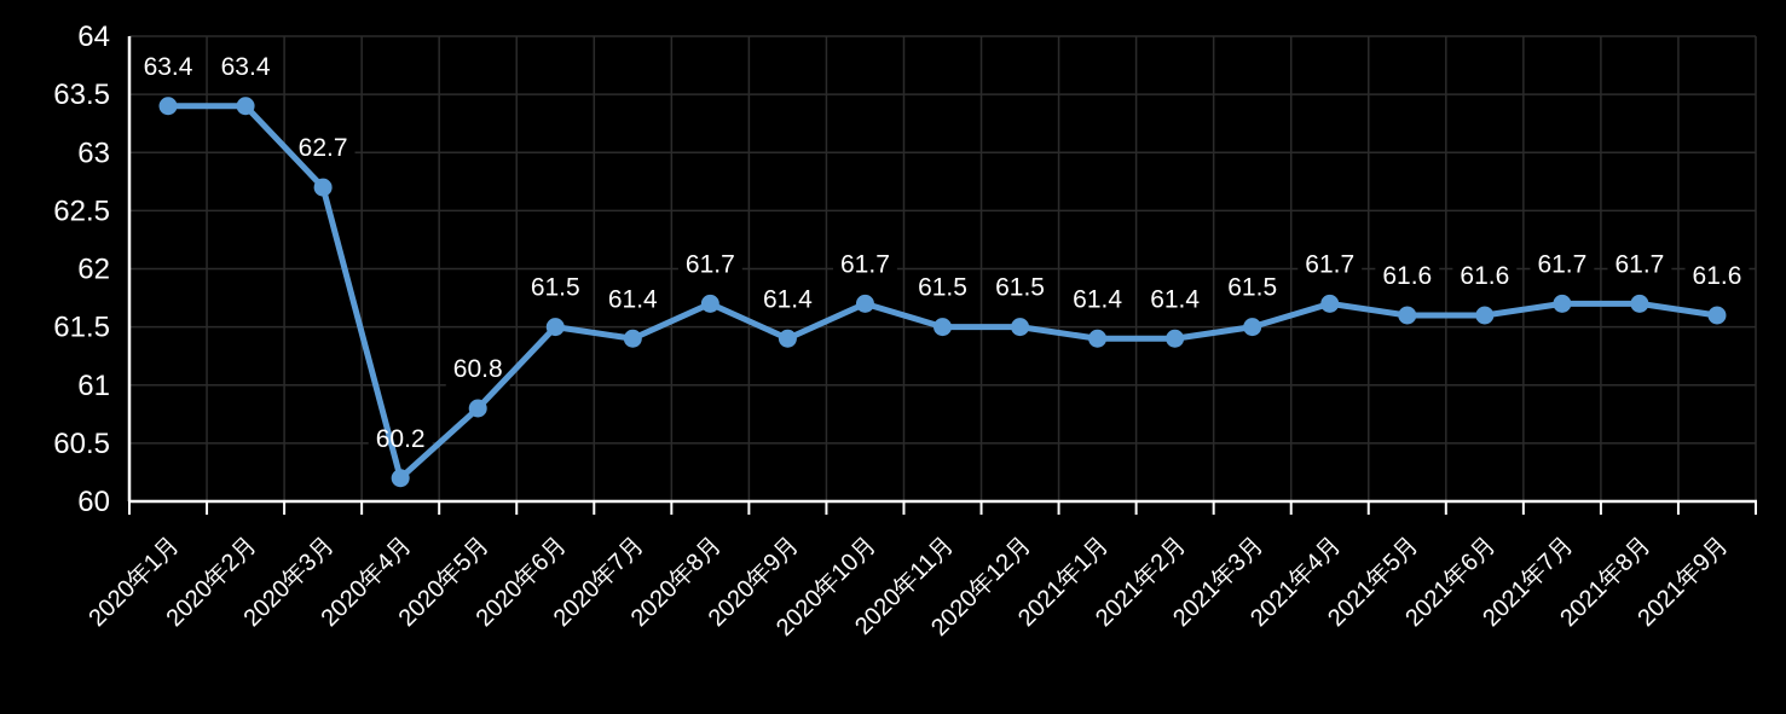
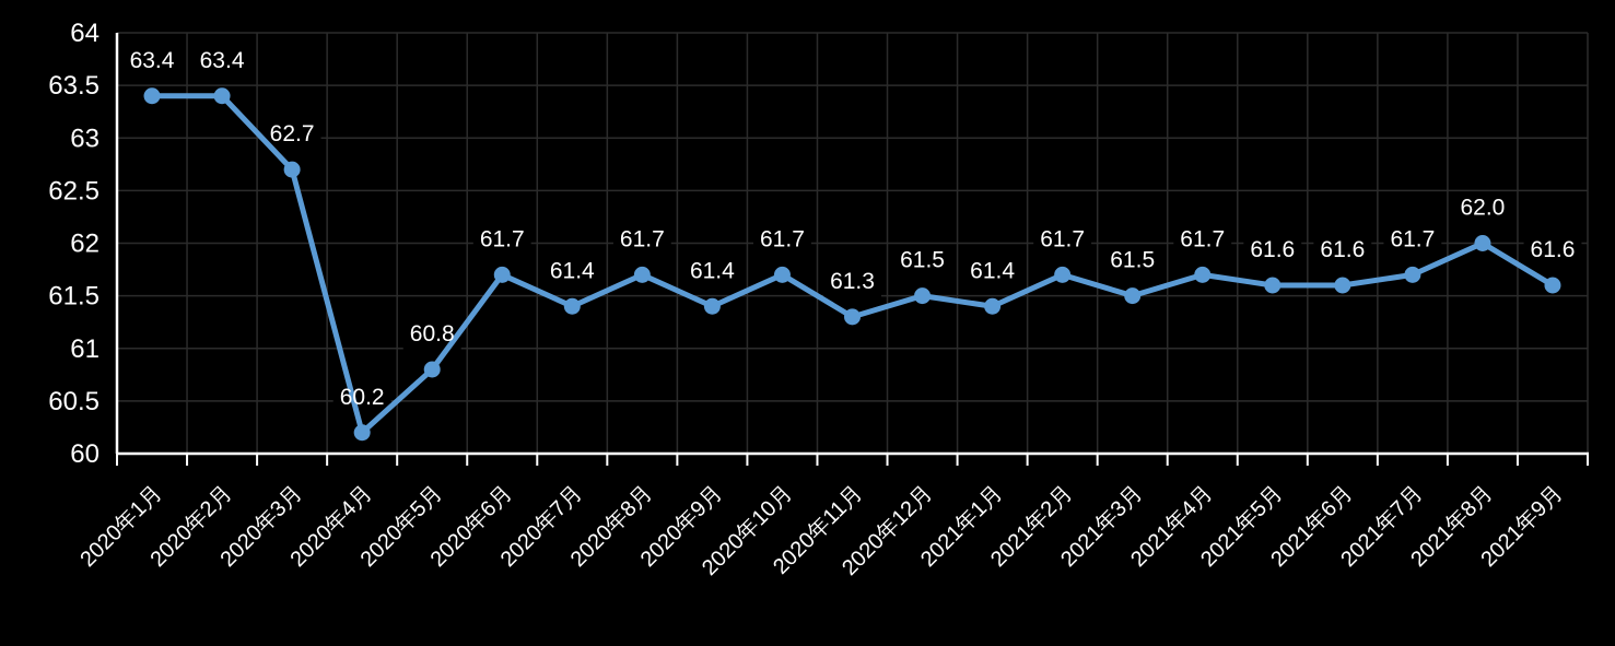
2020年6月: 61.5 -> 61.7
2020年11月: 61.5 -> 61.3
2021年2月: 61.4 -> 61.7
2021年8月: 61.7 -> 62.0
